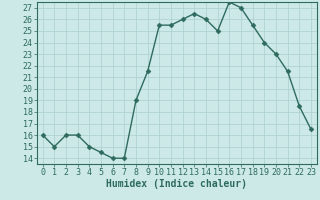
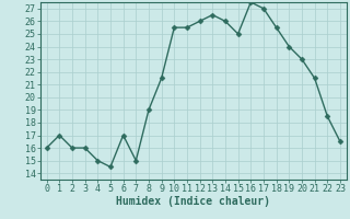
1: 15.0 -> 17.0
6: 14.0 -> 17.0
7: 14.0 -> 15.0
